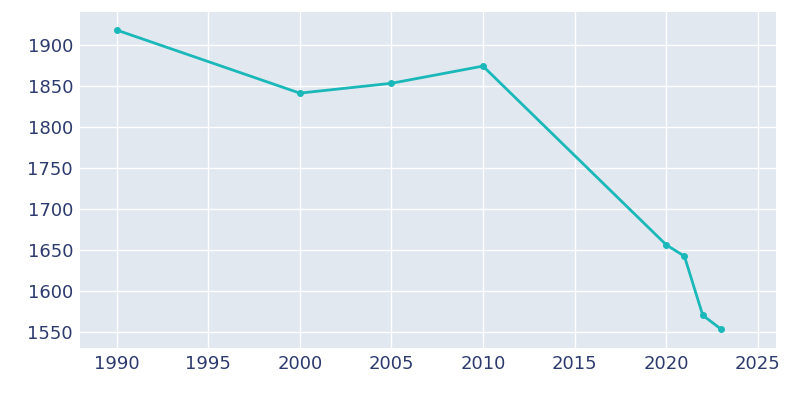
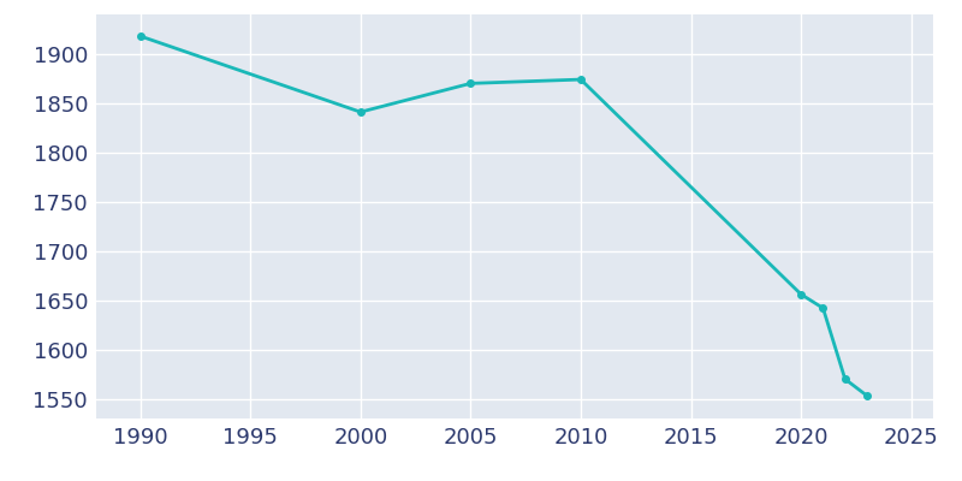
2005: 1853 -> 1870
